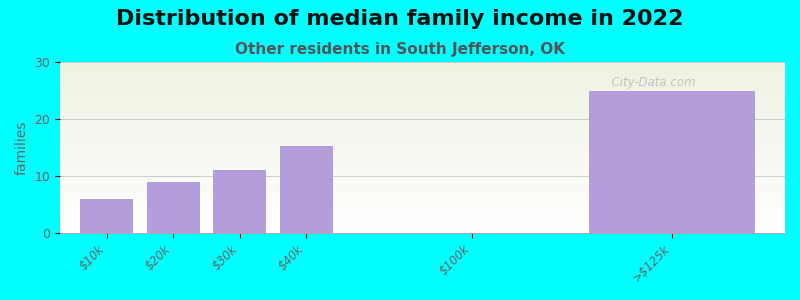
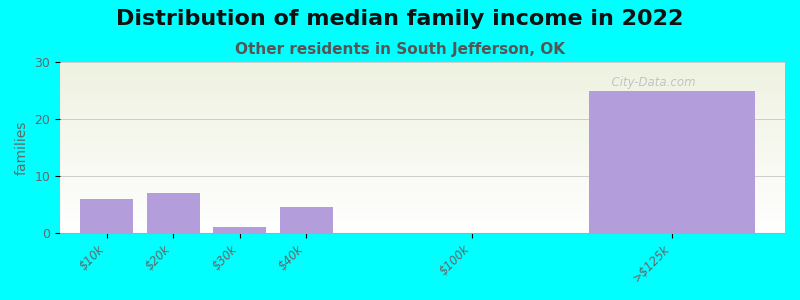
$20k: 9.0 -> 7.0
$30k: 11.0 -> 1.0
$40k: 15.2 -> 4.5
